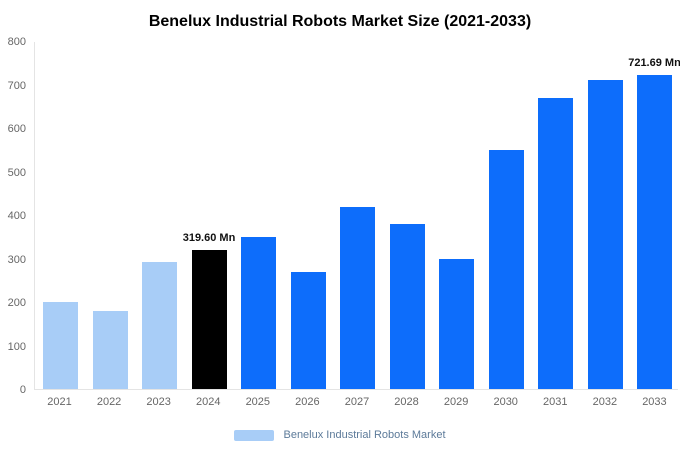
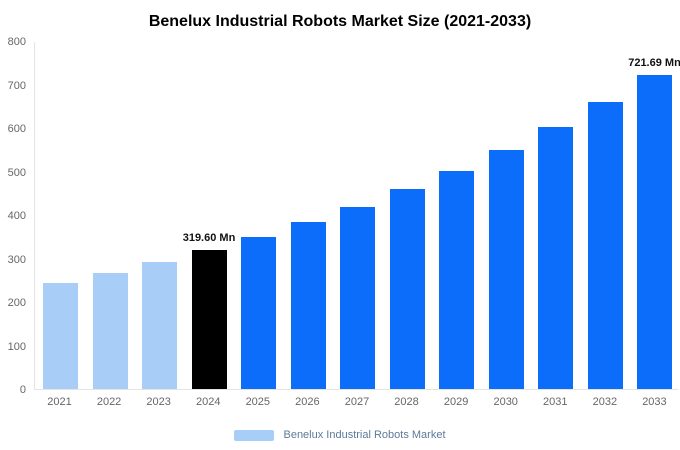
2021: 200 -> 240
2022: 180 -> 270
2026: 270 -> 380
2028: 380 -> 460
2029: 300 -> 500
2031: 670 -> 600
2032: 710 -> 660
